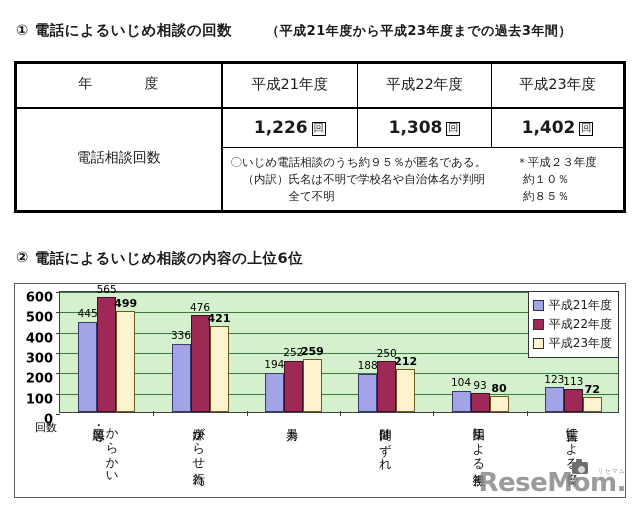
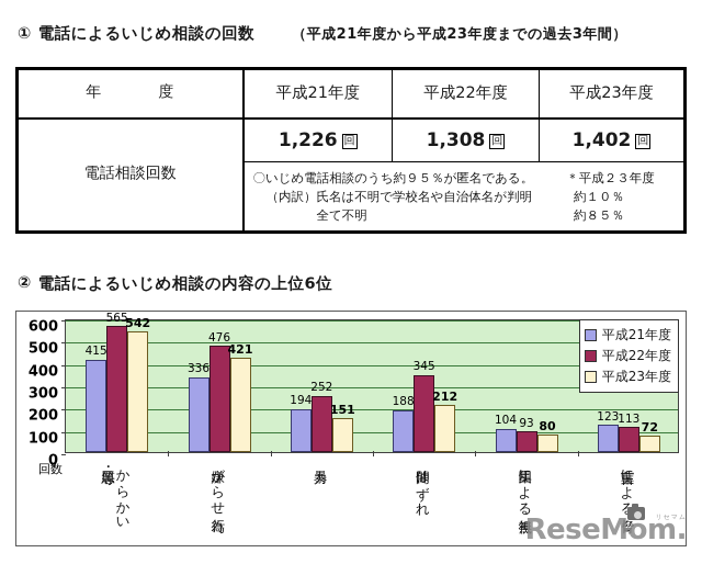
平成21年度/からかい・悪口等: 445 -> 415
平成23年度/からかい・悪口等: 499 -> 542
平成23年度/暴力: 259 -> 151
平成22年度/仲間はずれ: 250 -> 345
